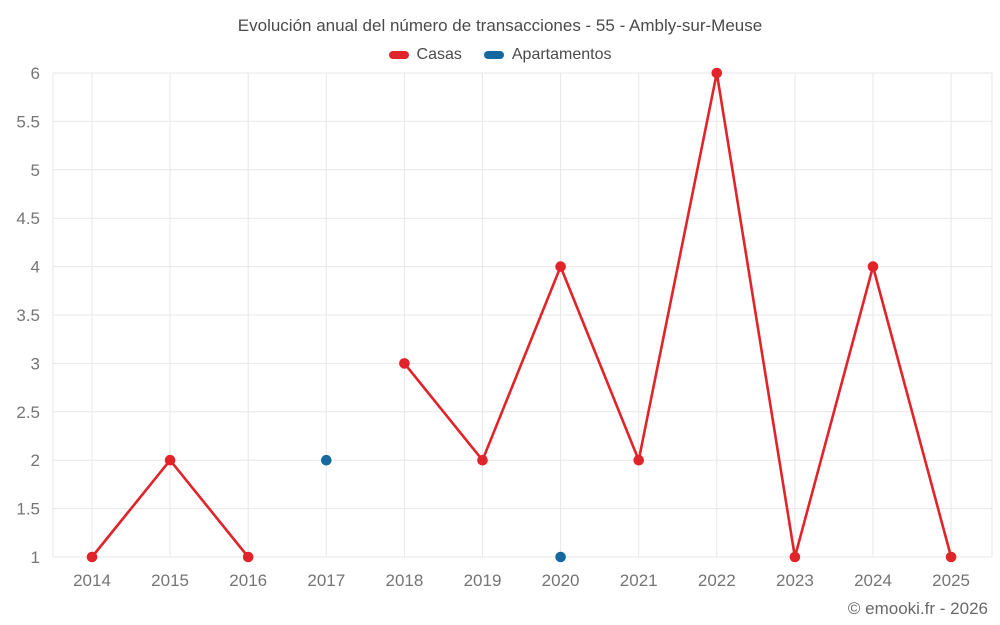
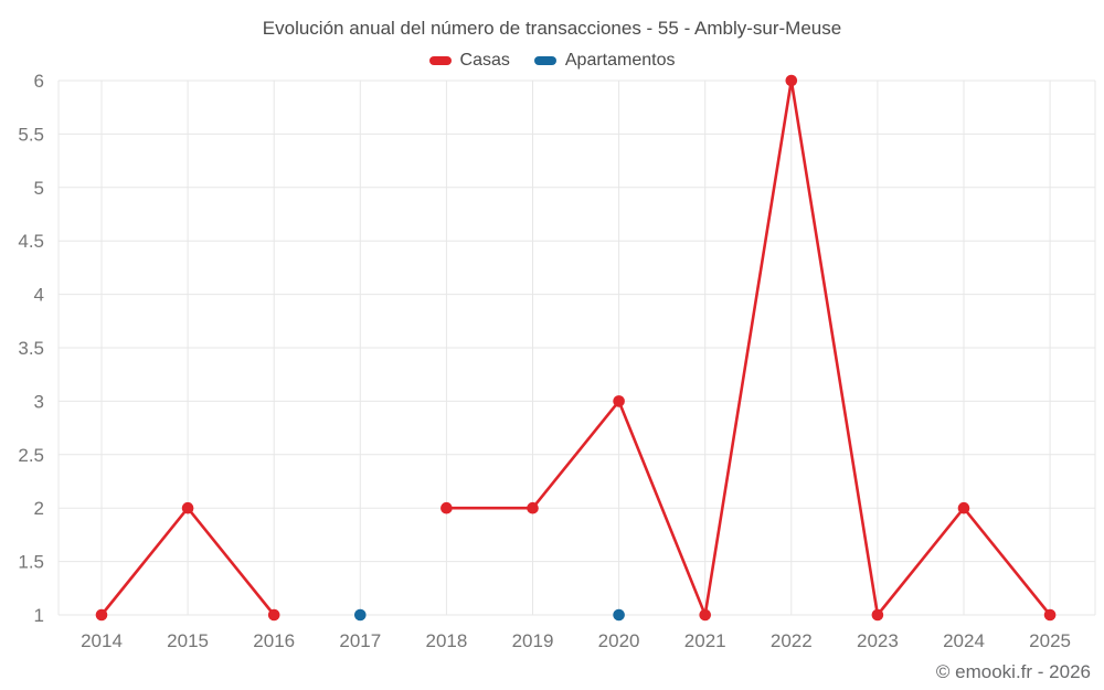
Apartamentos/2017: 2 -> 1
Casas/2018: 3 -> 2
Casas/2020: 4 -> 3
Casas/2021: 2 -> 1
Casas/2024: 4 -> 2
